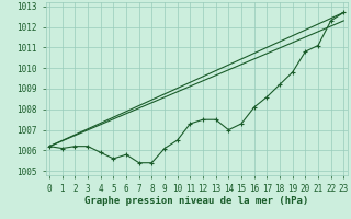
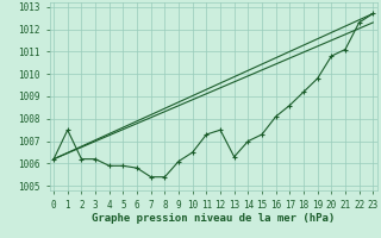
1: 1006.1 -> 1007.5
5: 1005.6 -> 1005.9
13: 1007.5 -> 1006.3
